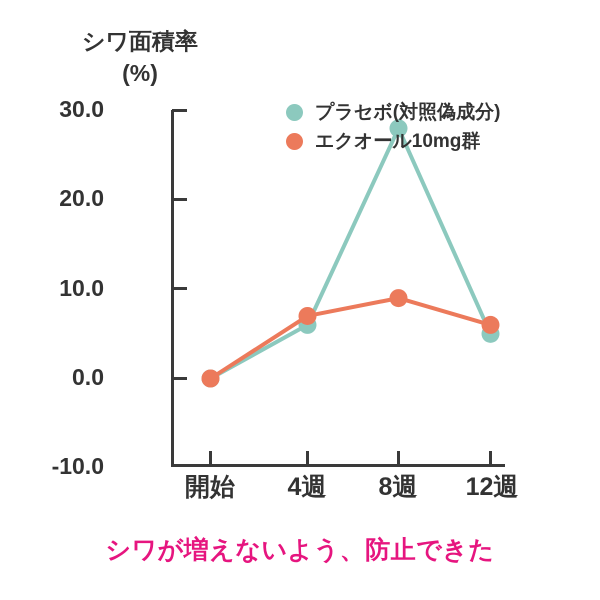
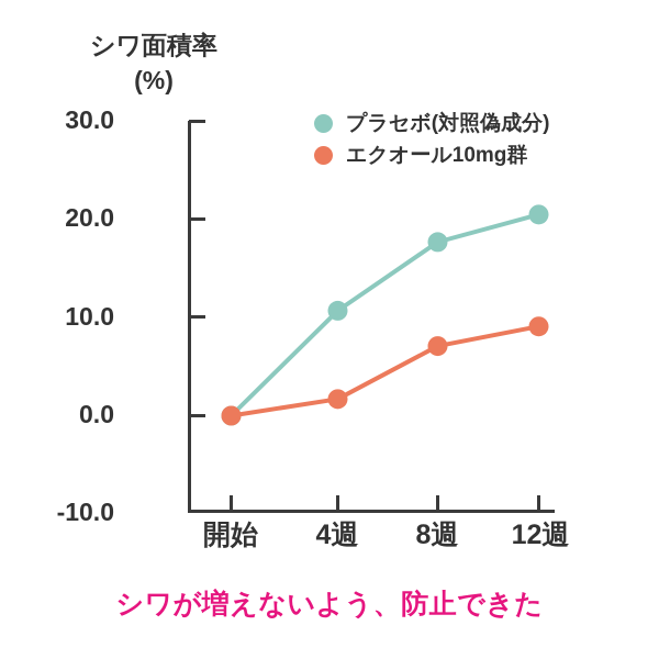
プラセボ(対照偽成分)/4週: 6 -> 11
エクオール10mg群/4週: 7 -> 2
プラセボ(対照偽成分)/8週: 28 -> 18
エクオール10mg群/8週: 9 -> 7
プラセボ(対照偽成分)/12週: 5 -> 20
エクオール10mg群/12週: 6 -> 9
